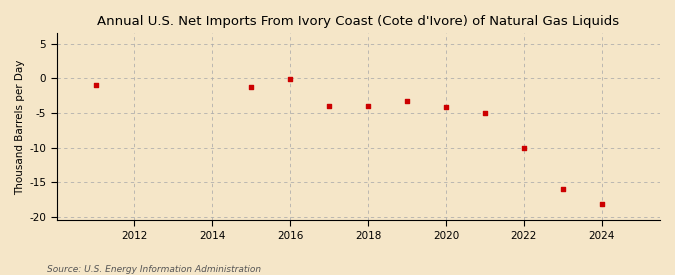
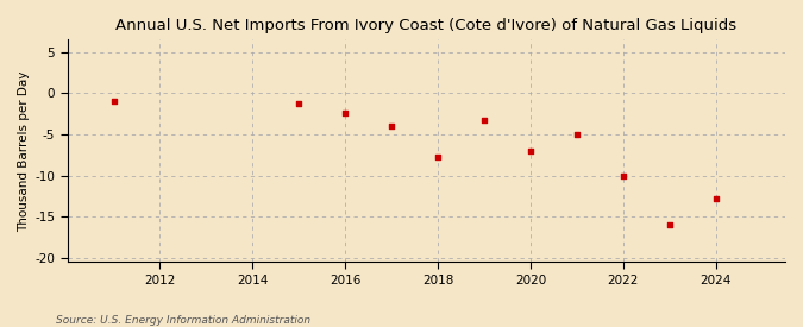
2016: -0.1 -> -2.4
2018: -4.0 -> -7.8
2020: -4.1 -> -7.0
2024: -18.2 -> -12.8
